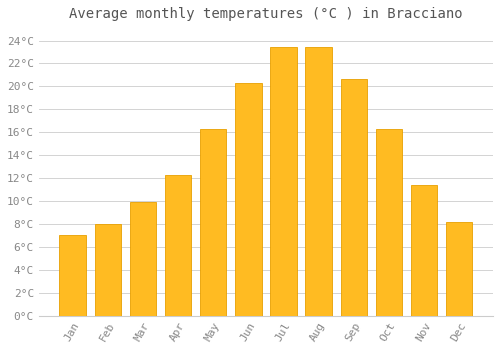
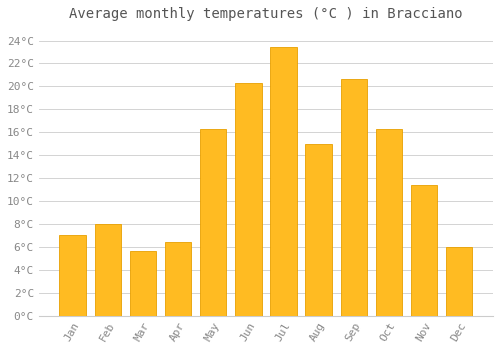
Mar: 9.9°C -> 5.6°C
Apr: 12.3°C -> 6.4°C
Aug: 23.4°C -> 15.0°C
Dec: 8.2°C -> 6.0°C
